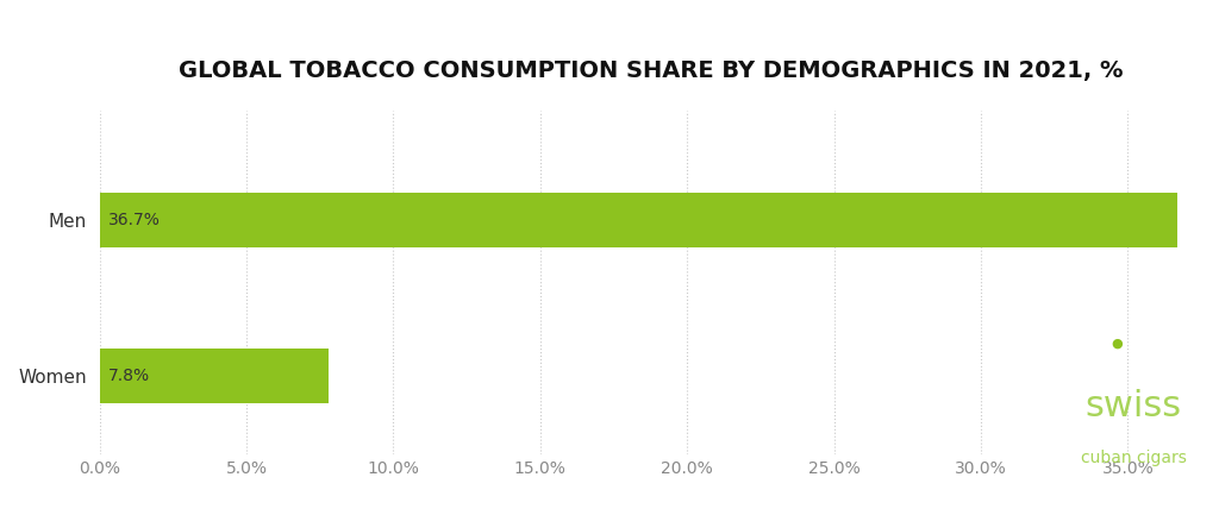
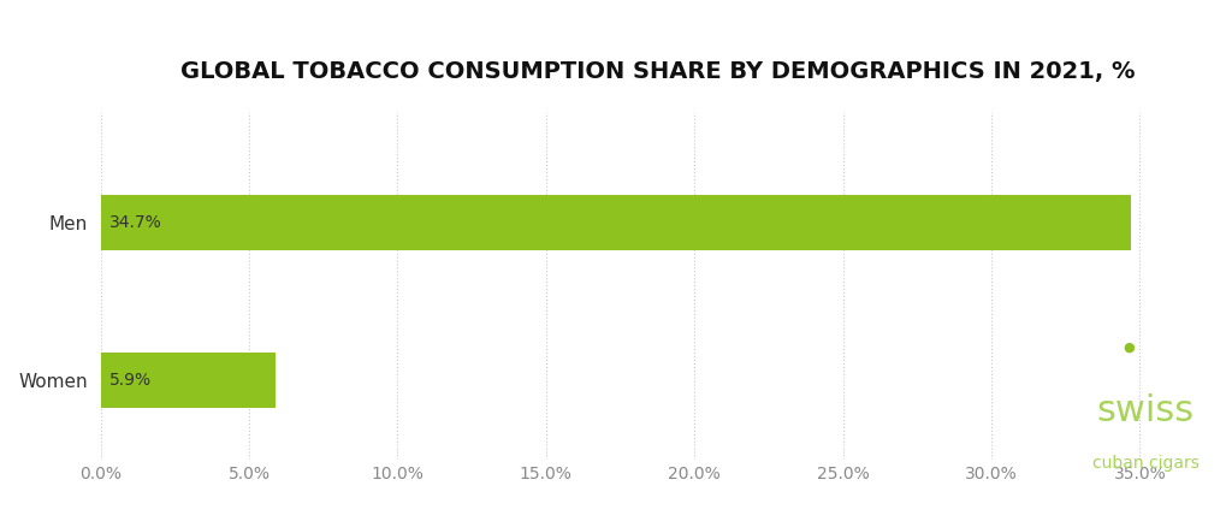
Men: 36.7% -> 34.7%
Women: 7.8% -> 5.9%
